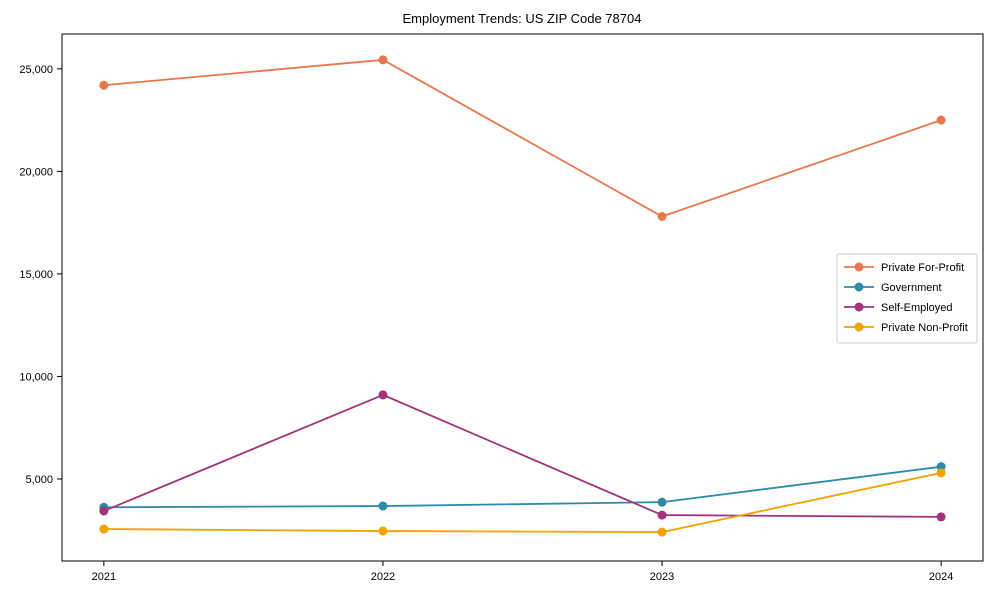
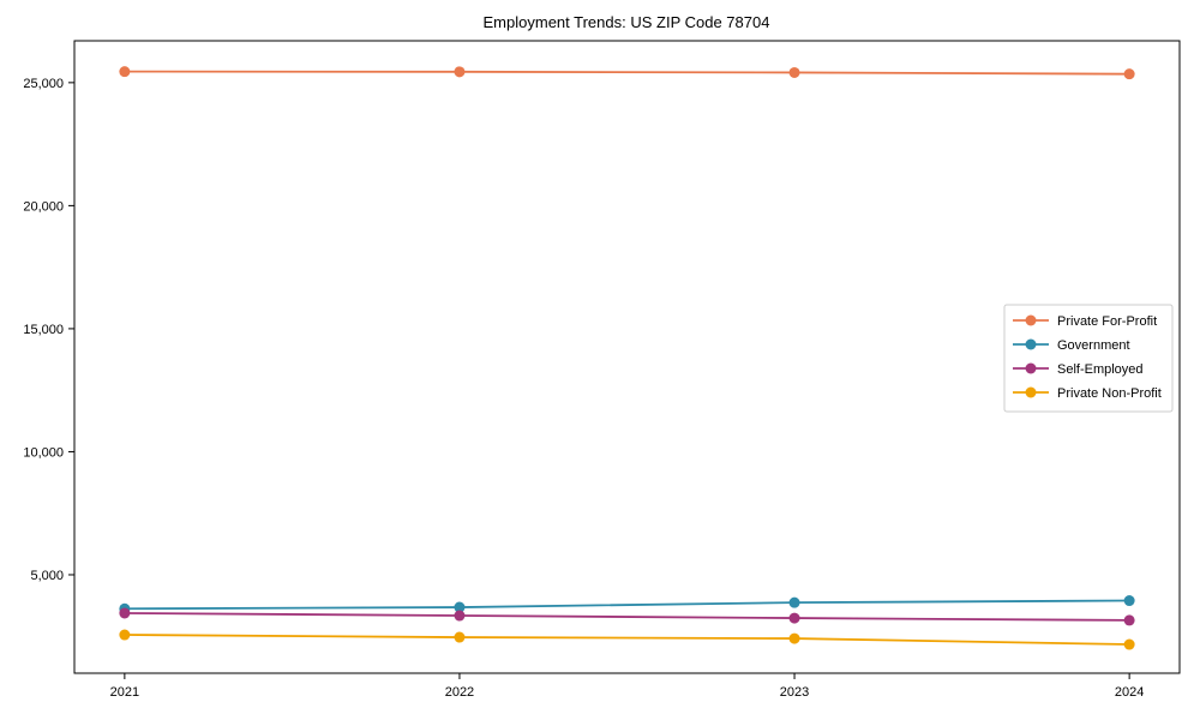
Private For-Profit/2021: 24200 -> 25400
Self-Employed/2022: 9100 -> 3300
Private For-Profit/2023: 17800 -> 25400
Private For-Profit/2024: 22500 -> 25400
Government/2024: 5600 -> 4000
Private Non-Profit/2024: 5300 -> 2200
